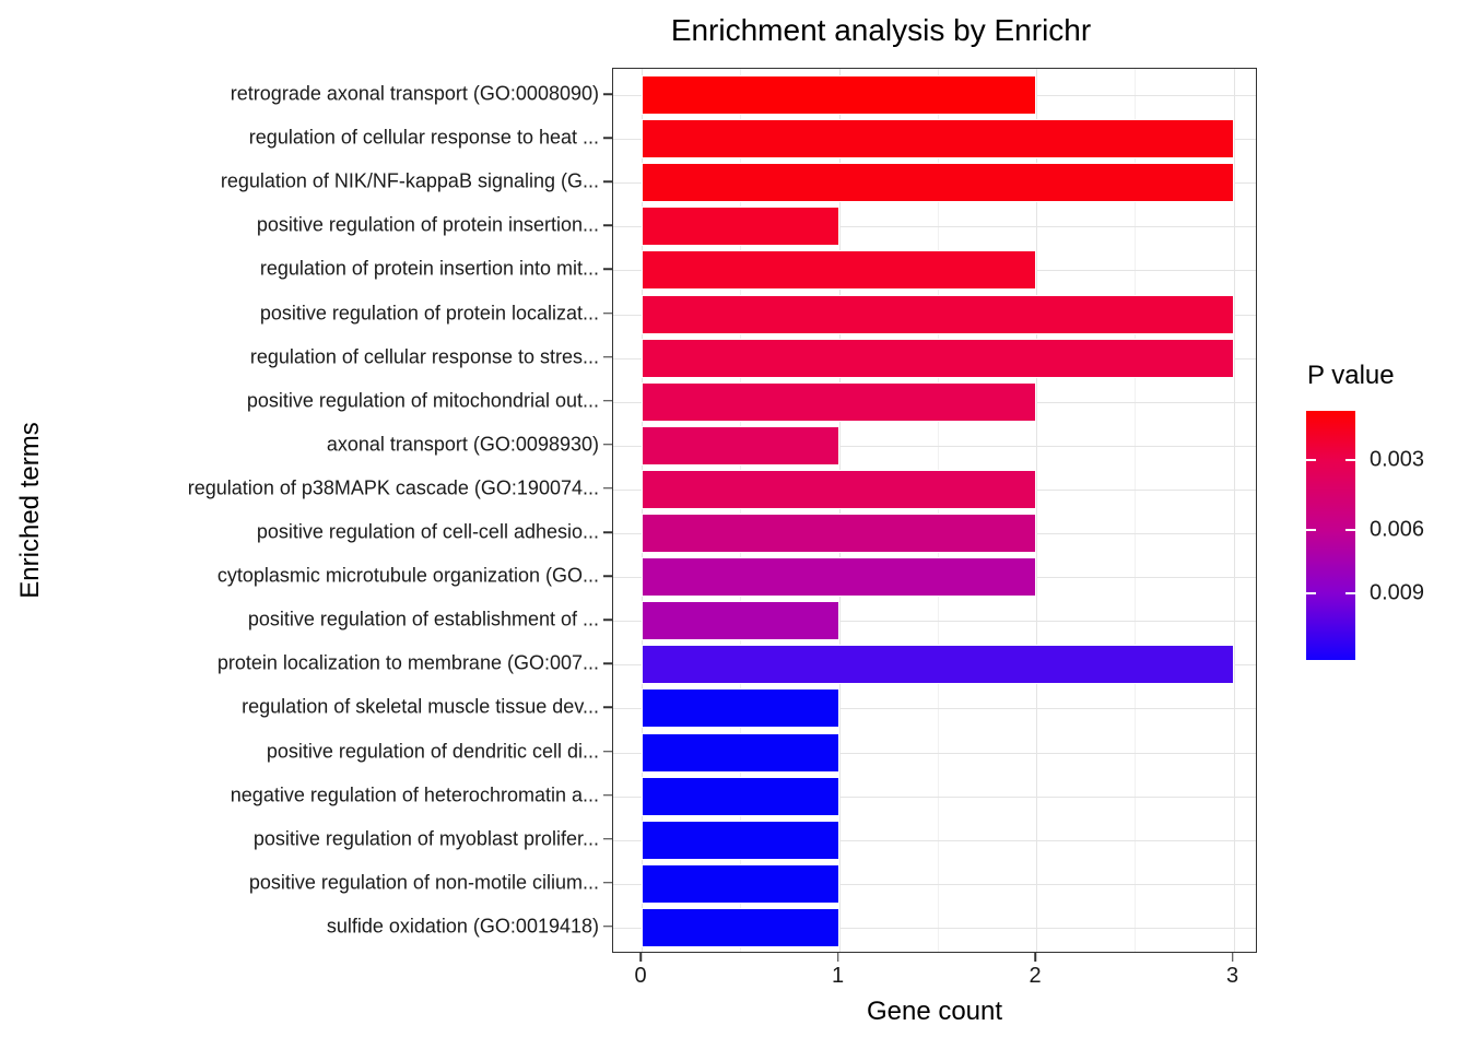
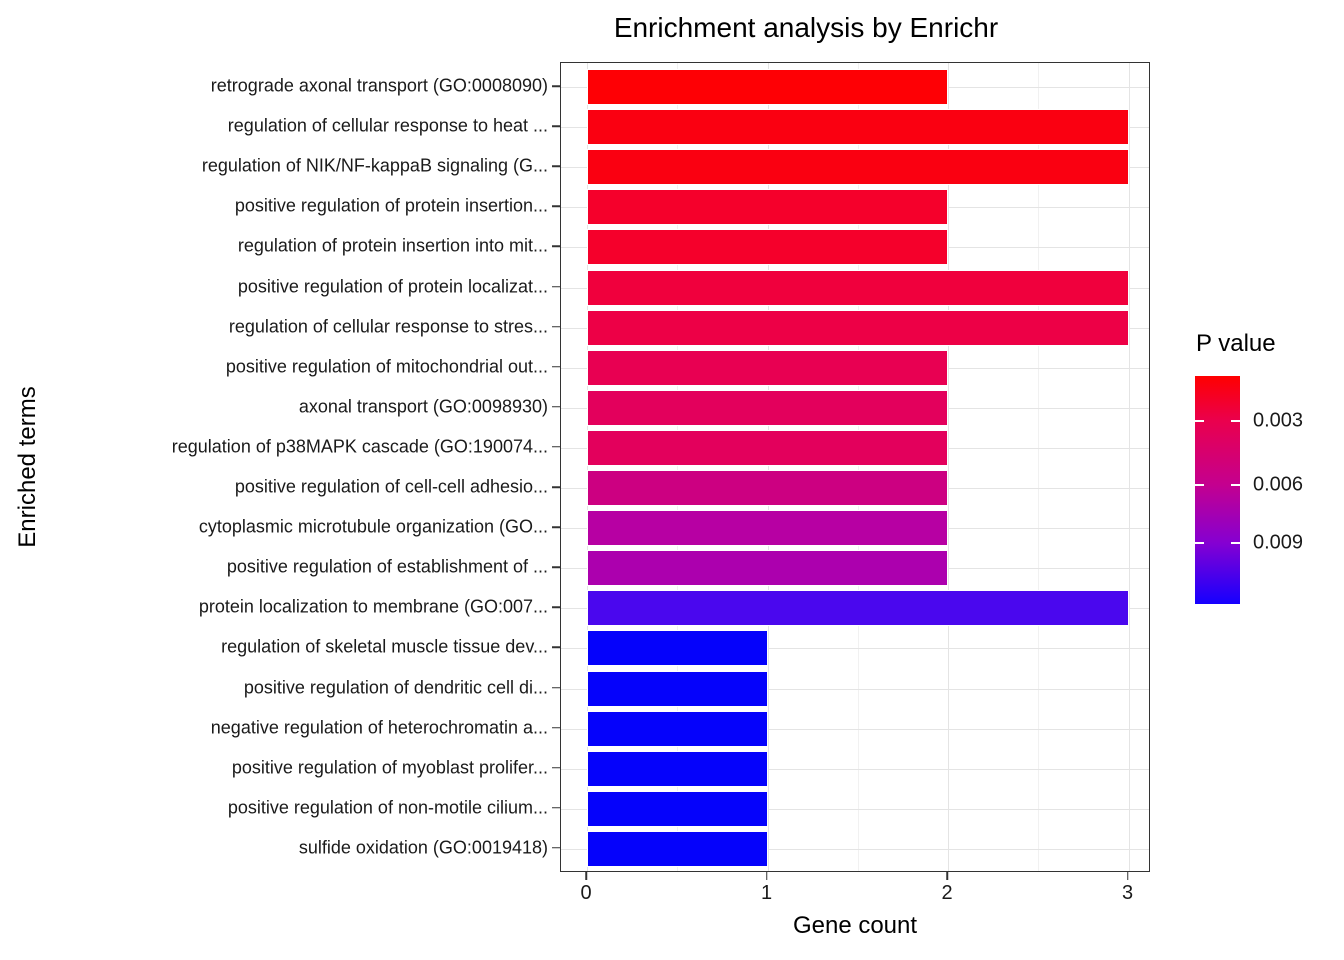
positive regulation of protein insertion...: 1 -> 2
axonal transport (GO:0098930): 1 -> 2
positive regulation of establishment of ...: 1 -> 2
